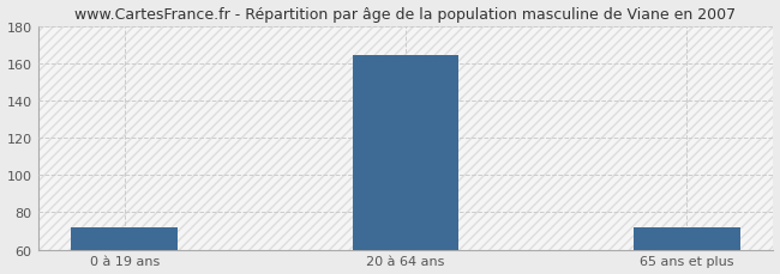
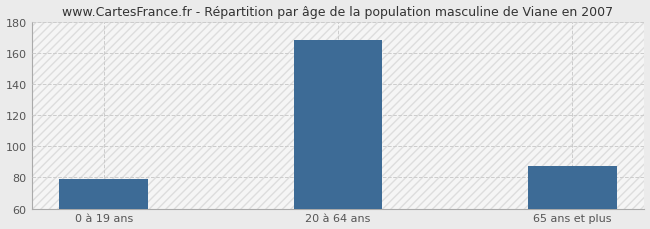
0 à 19 ans: 72 -> 79
20 à 64 ans: 164 -> 168
65 ans et plus: 72 -> 87
